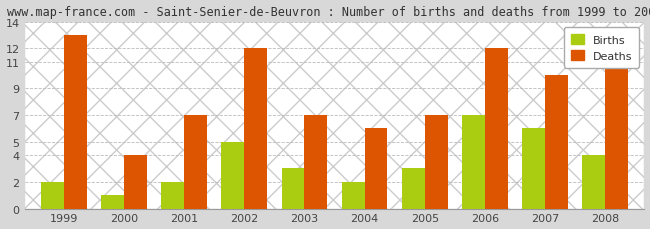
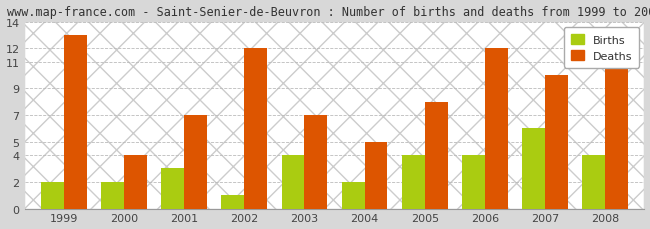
Births/2000: 1 -> 2
Births/2001: 2 -> 3
Births/2002: 5 -> 1
Births/2003: 3 -> 4
Deaths/2004: 6 -> 5
Births/2005: 3 -> 4
Deaths/2005: 7 -> 8
Births/2006: 7 -> 4
